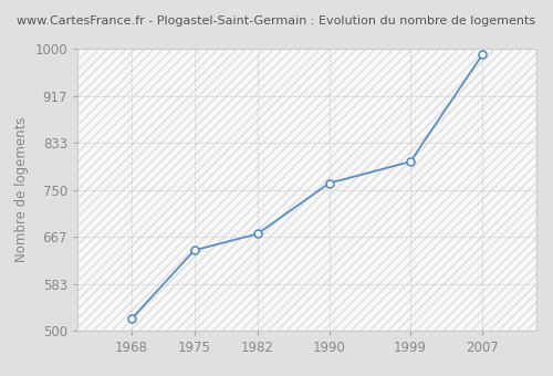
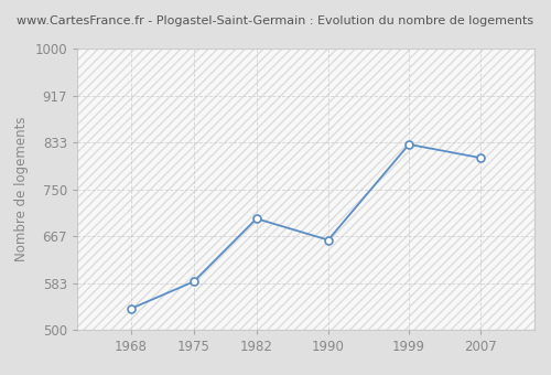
1968: 521 -> 538
1975: 643 -> 586
1982: 672 -> 698
1990: 762 -> 660
1999: 800 -> 830
2007: 990 -> 806
